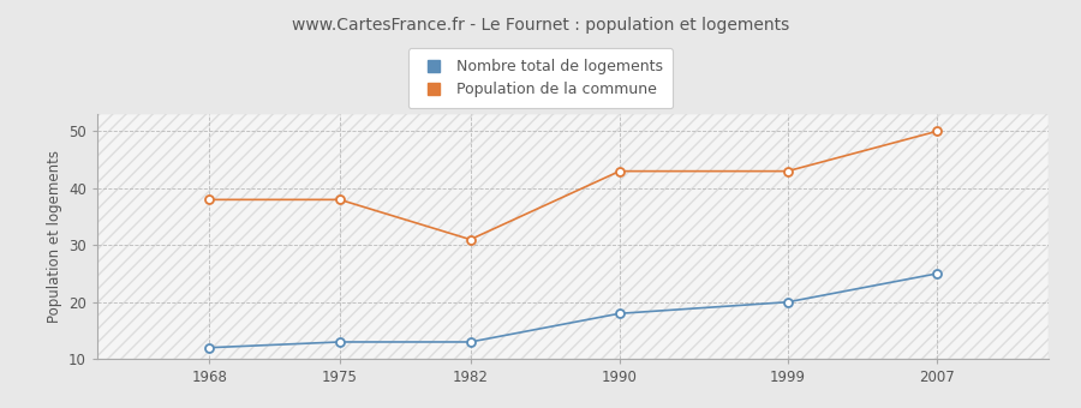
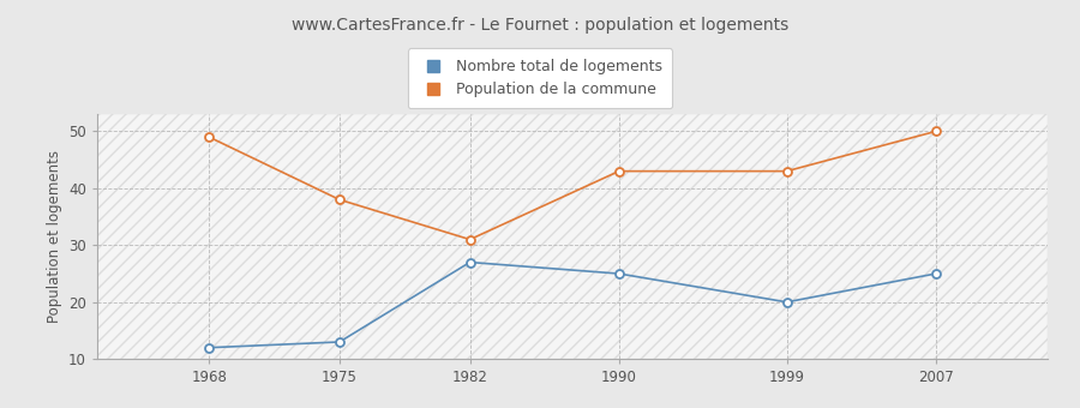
Population de la commune/1968: 38 -> 49
Nombre total de logements/1982: 13 -> 27
Nombre total de logements/1990: 18 -> 25
